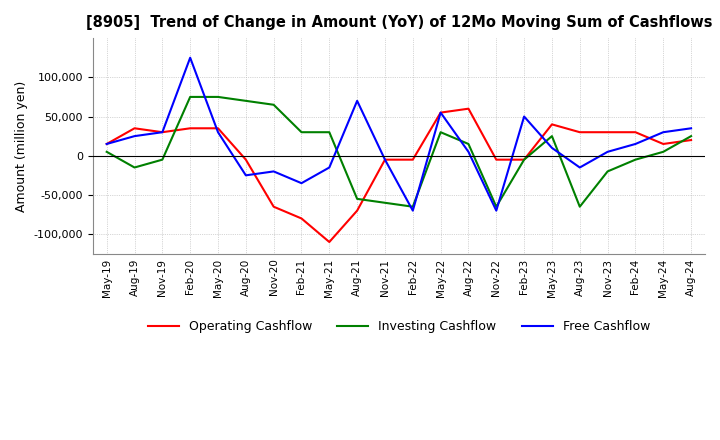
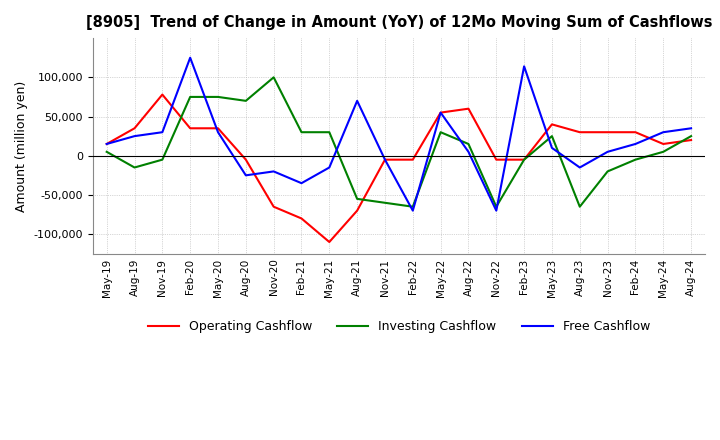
Operating Cashflow/Nov-19: 30,000 -> 78,000
Investing Cashflow/Nov-20: 65,000 -> 100,000
Free Cashflow/Feb-23: 50,000 -> 114,000
